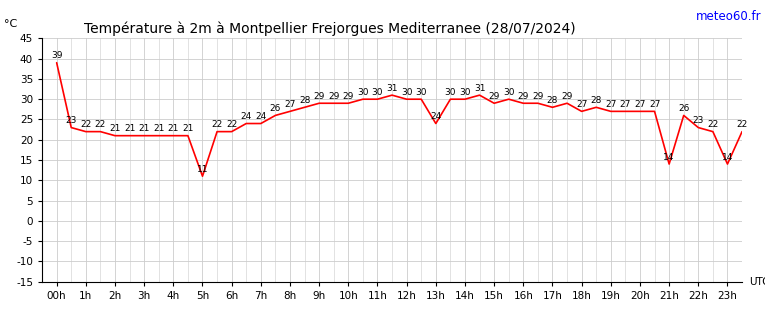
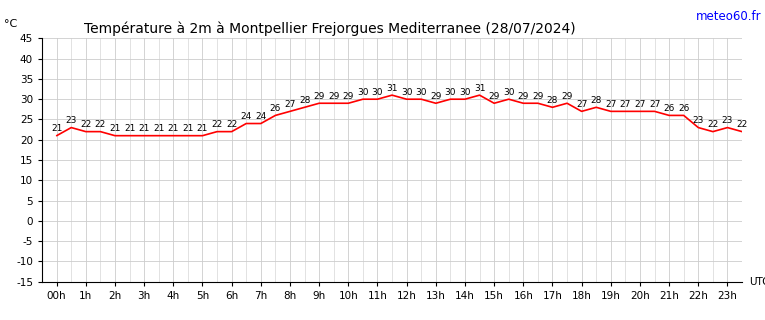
00h: 39 -> 21
5h: 11 -> 21
13h: 24 -> 29
21h: 14 -> 26
23h: 14 -> 23
